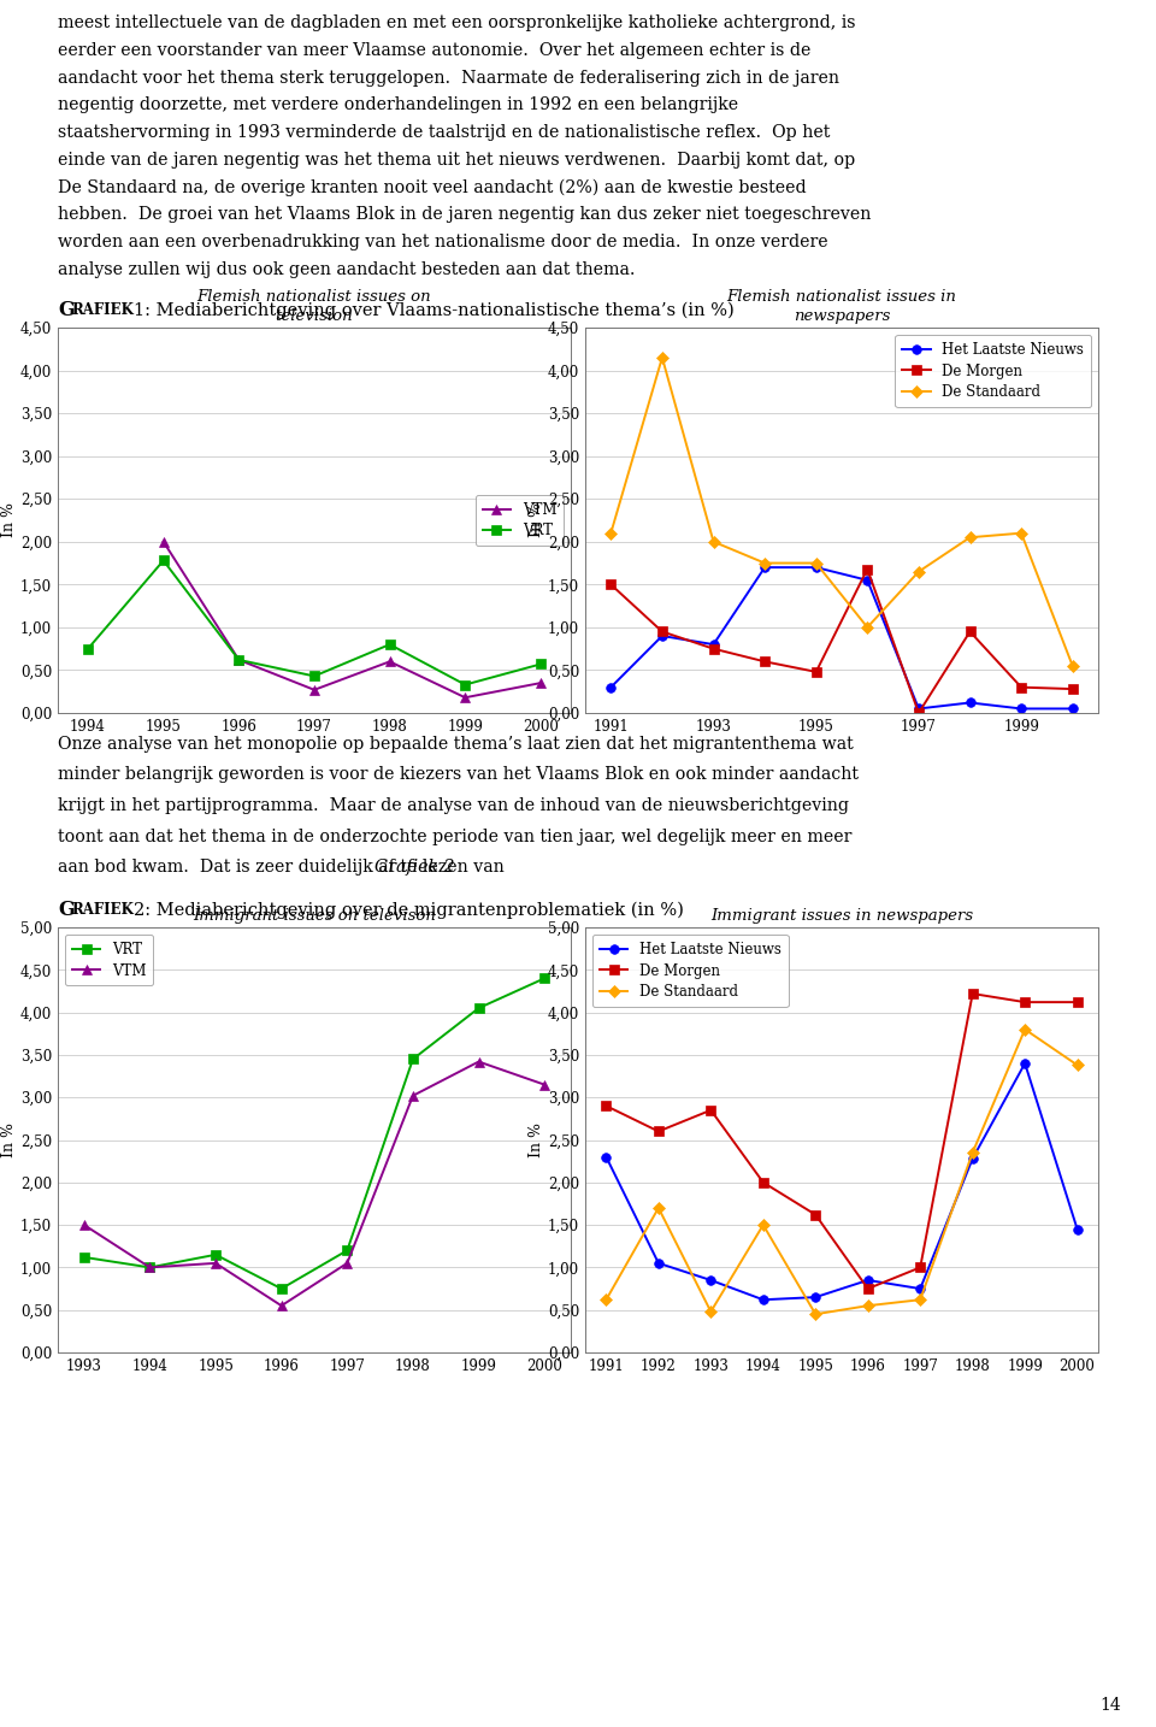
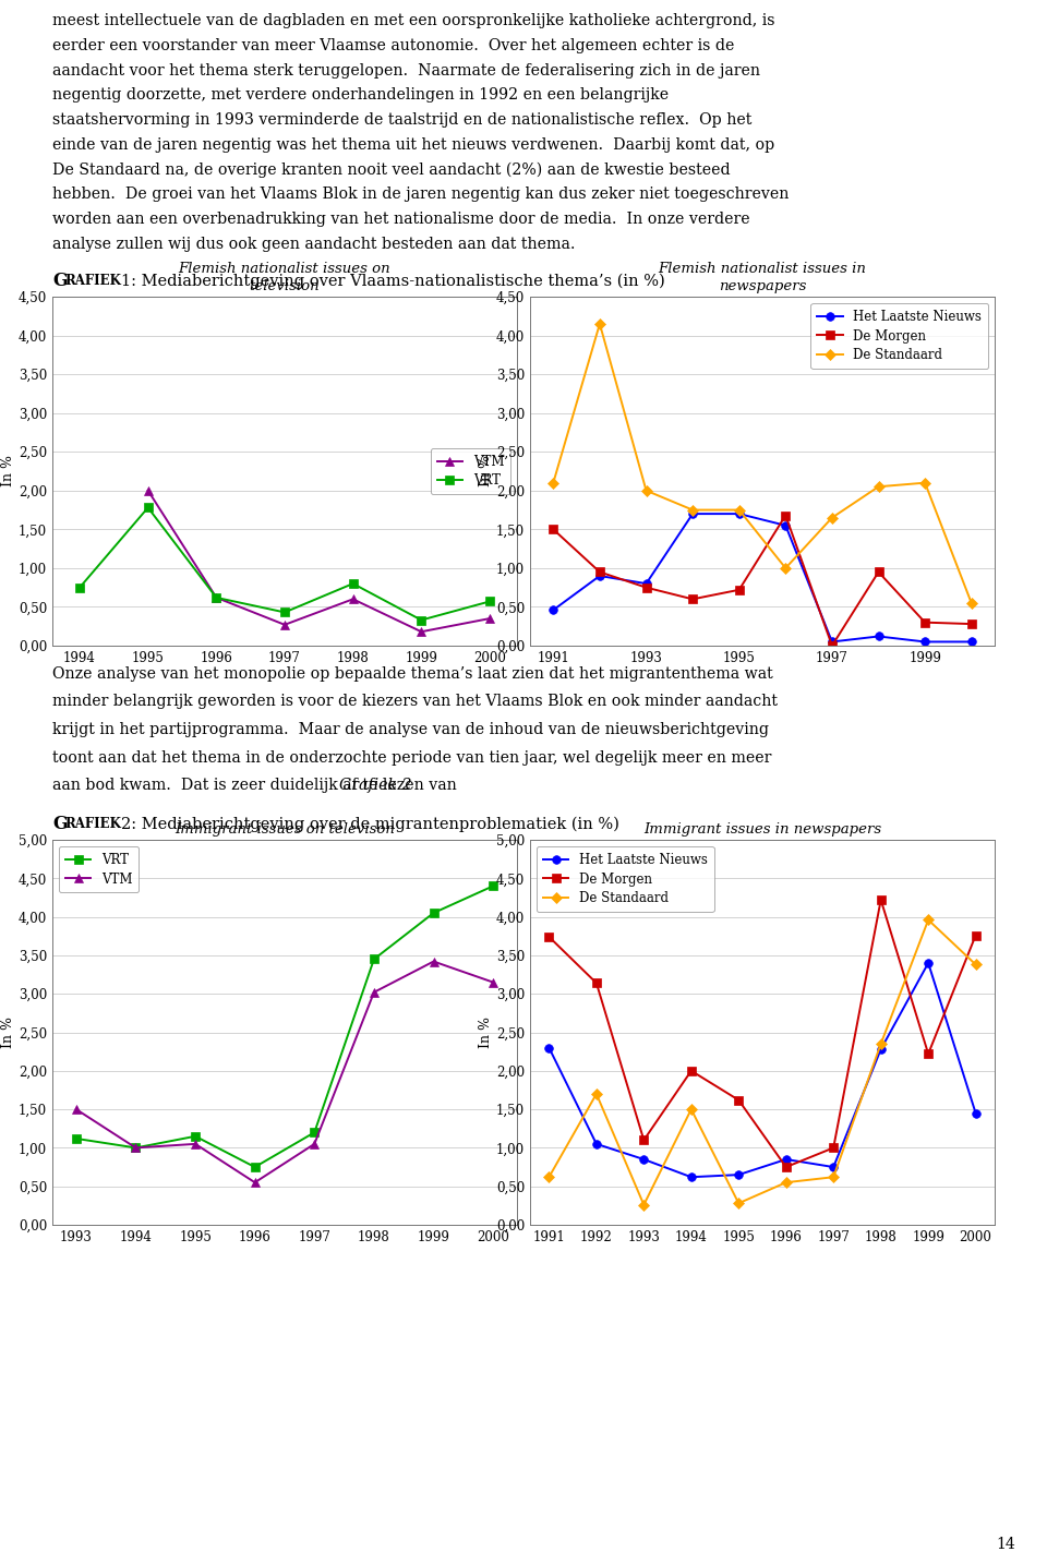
Flemish nationalist issues in newspapers/Het Laatste Nieuws/1991: 0,30 -> 0,46
Flemish nationalist issues in newspapers/De Morgen/1995: 0,48 -> 0,72
Immigrant issues in newspapers/De Morgen/1991: 2,90 -> 3,74
Immigrant issues in newspapers/De Morgen/1992: 2,60 -> 3,14
Immigrant issues in newspapers/De Morgen/1993: 2,85 -> 1,10
Immigrant issues in newspapers/De Standaard/1993: 0,48 -> 0,26
Immigrant issues in newspapers/De Standaard/1995: 0,45 -> 0,28
Immigrant issues in newspapers/De Morgen/1999: 4,12 -> 2,22
Immigrant issues in newspapers/De Standaard/1999: 3,80 -> 3,96
Immigrant issues in newspapers/De Morgen/2000: 4,12 -> 3,76
